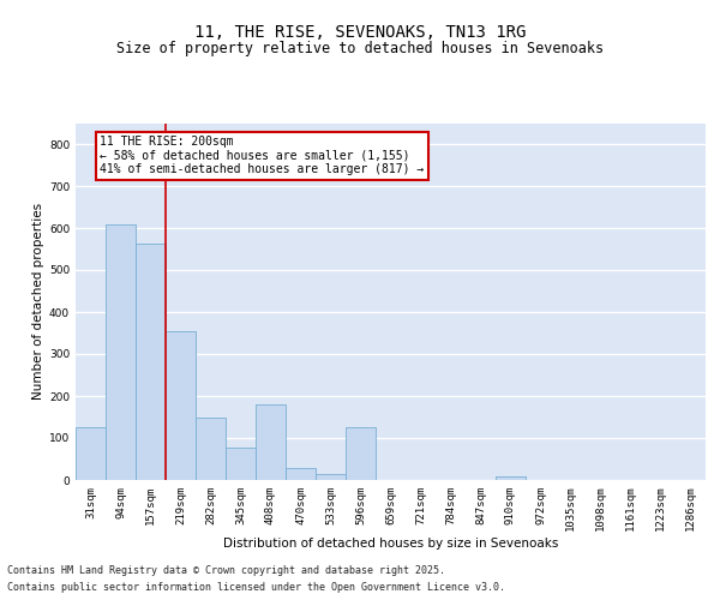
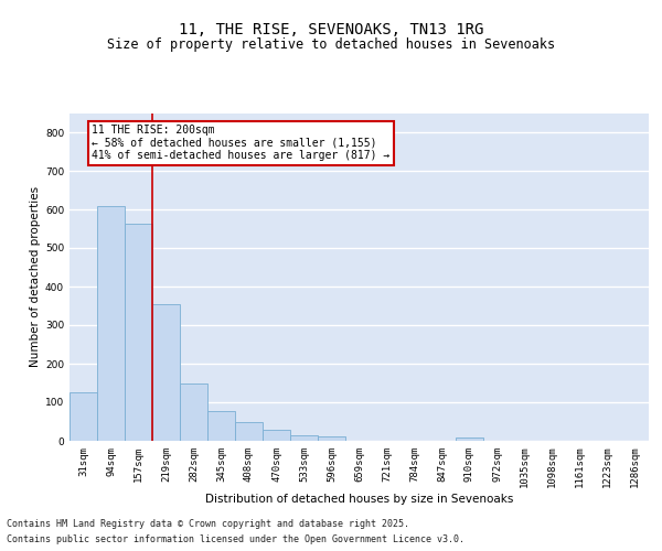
408sqm: 180 -> 50
596sqm: 125 -> 12
